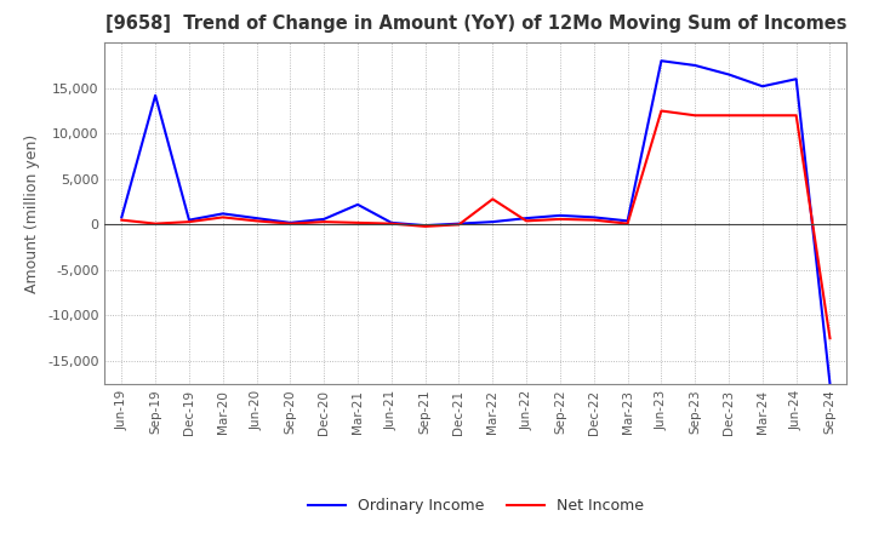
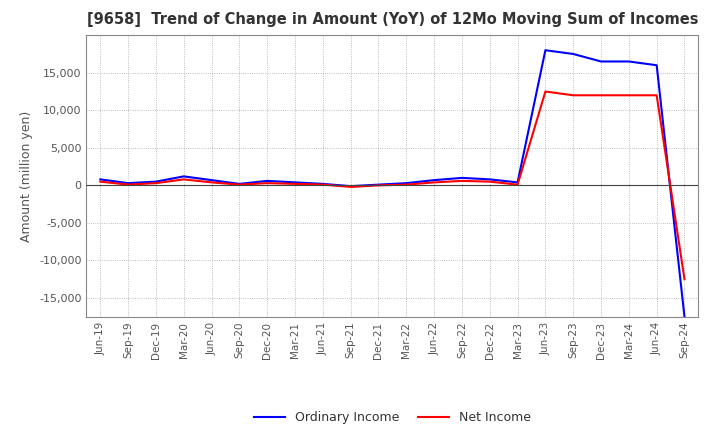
Ordinary Income/Sep-19: 14,200 -> 300
Ordinary Income/Mar-21: 2,200 -> 400
Net Income/Mar-22: 2,800 -> 100
Ordinary Income/Mar-24: 15,200 -> 16,500
